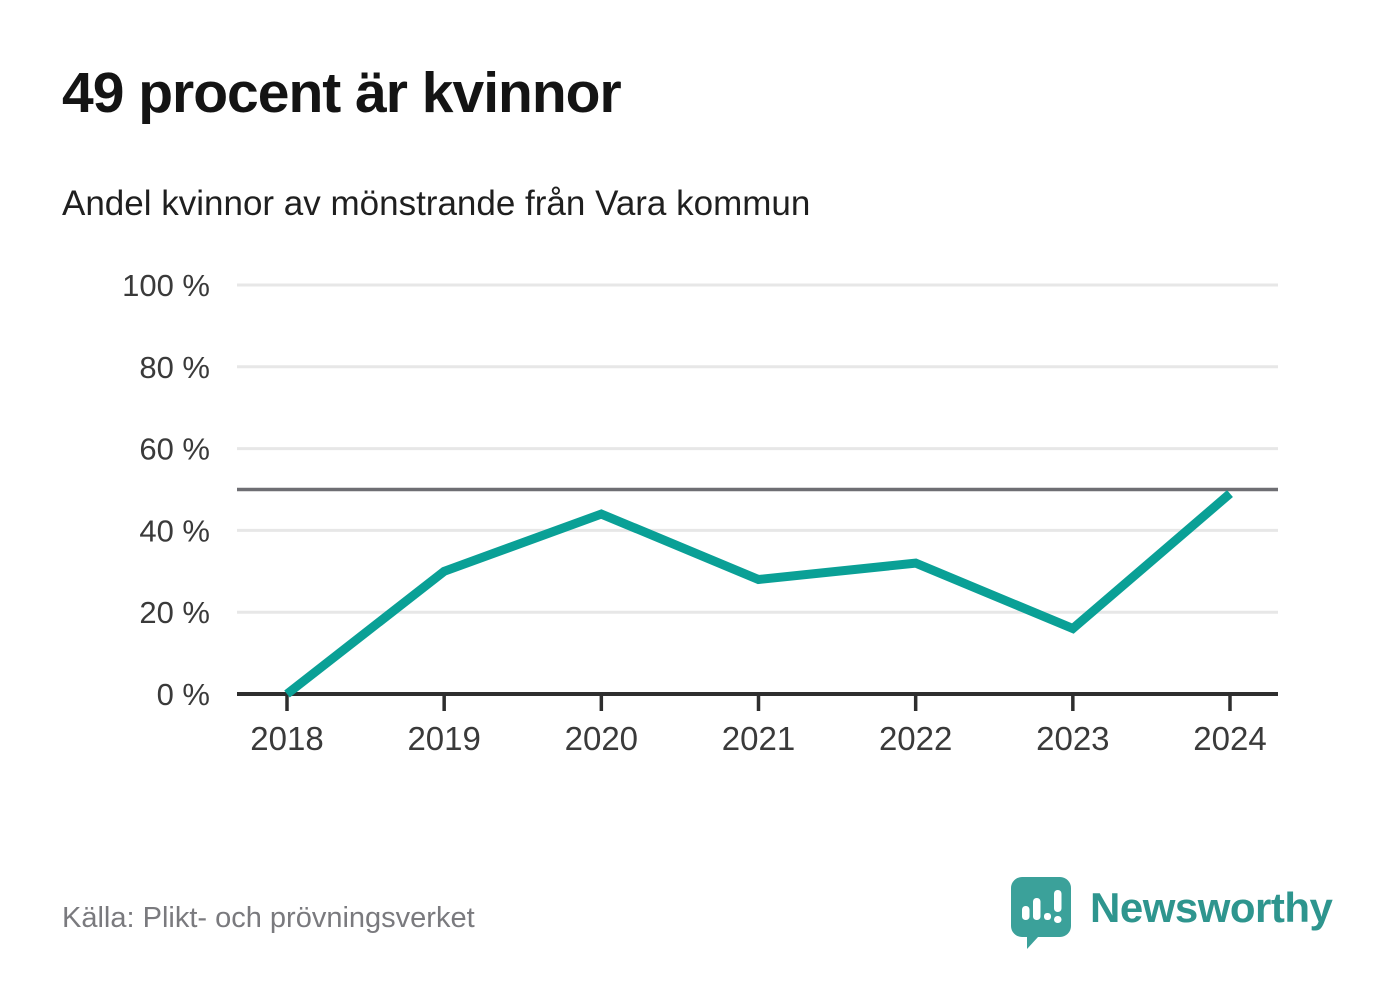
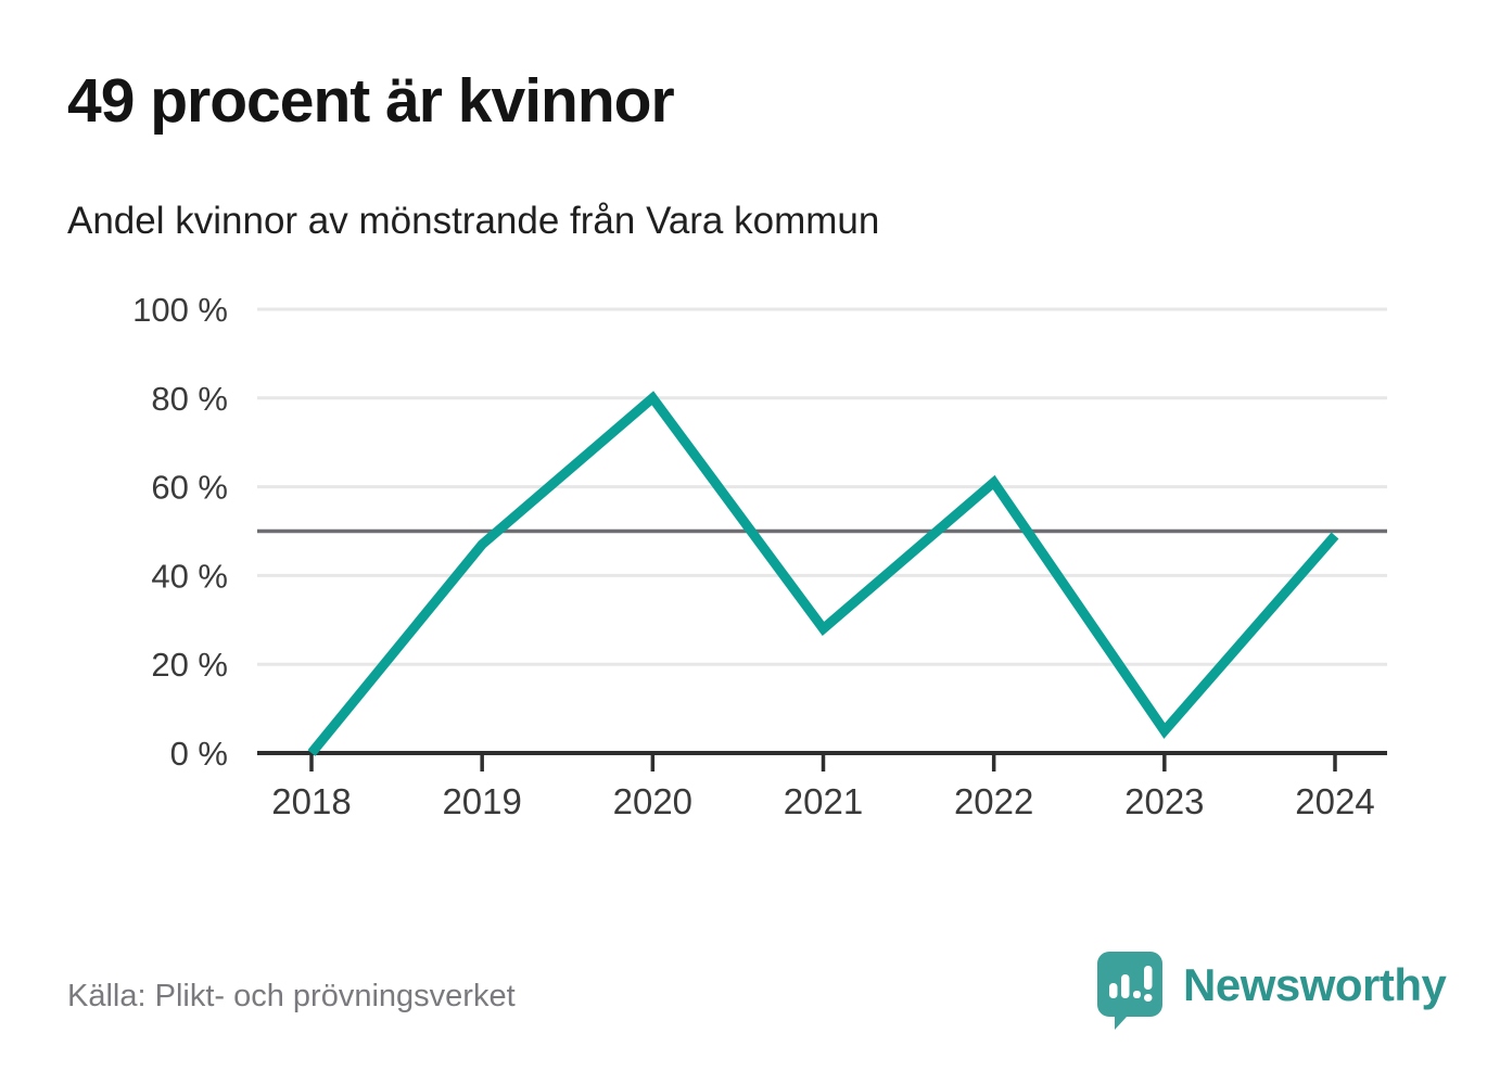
2019: 30% -> 47%
2020: 44% -> 80%
2022: 32% -> 61%
2023: 16% -> 5%
